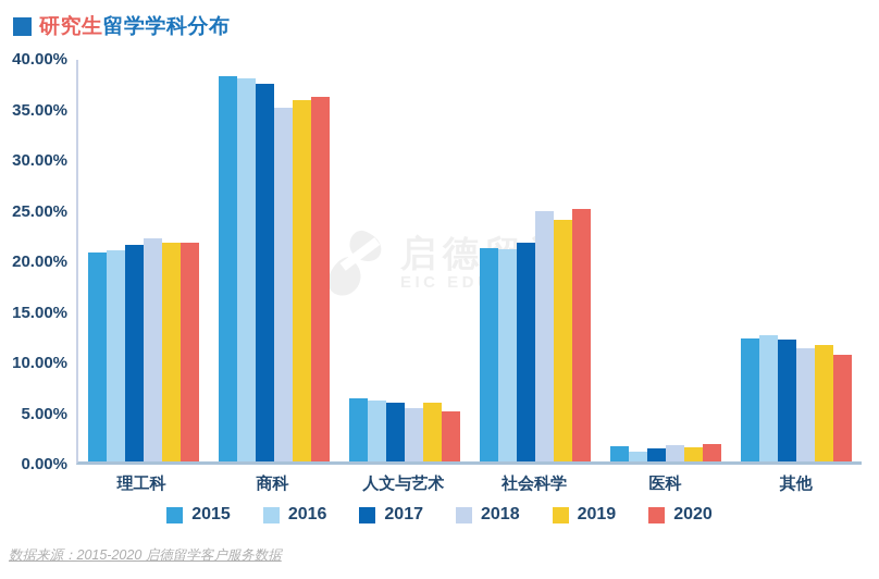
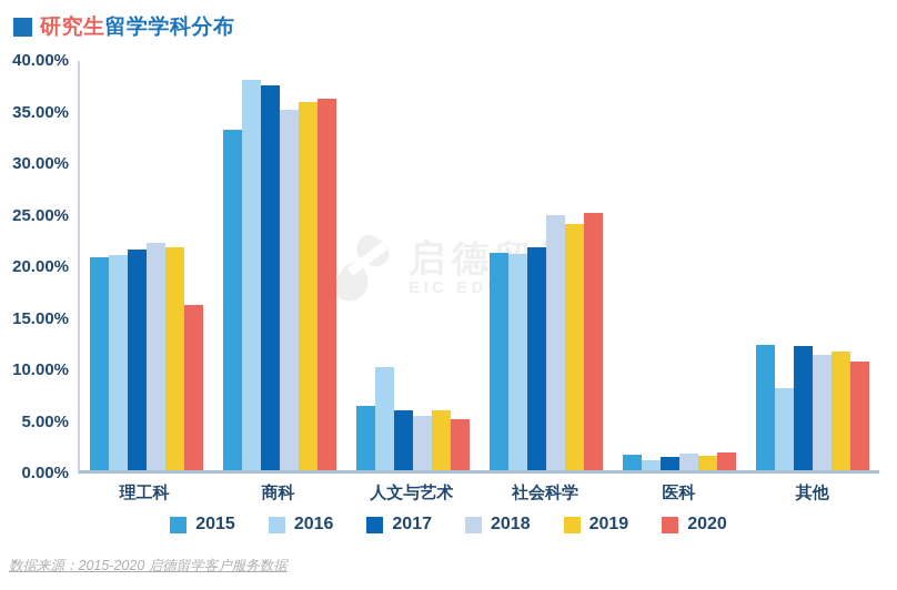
2020/理工科: 22% -> 16%
2015/商科: 38% -> 33%
2016/人文与艺术: 6% -> 10%
2016/其他: 12% -> 8%
